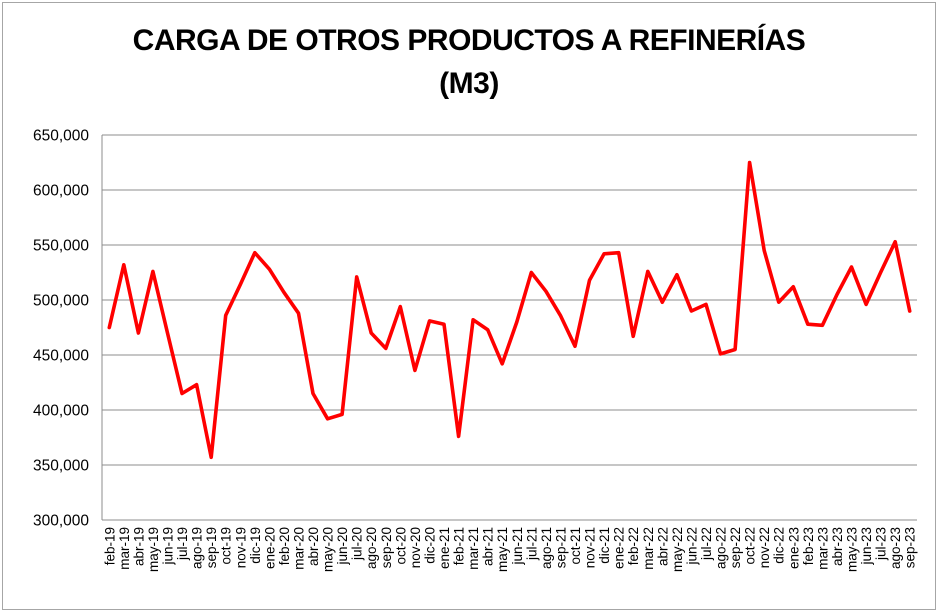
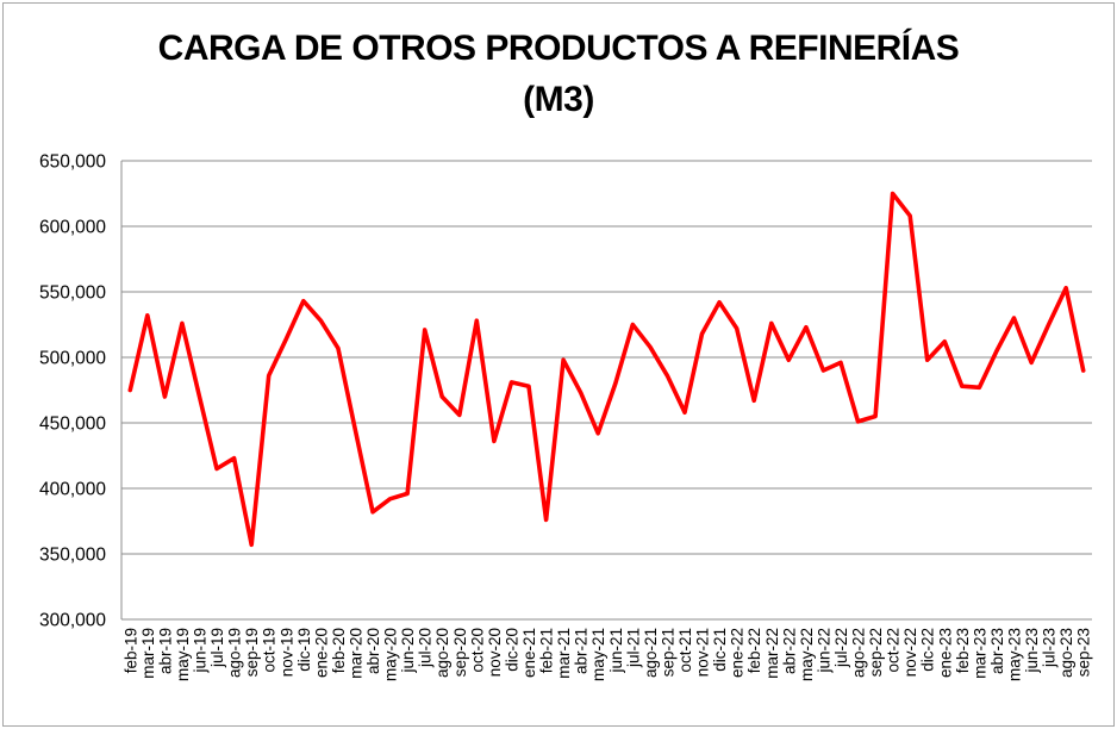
mar-20: 488000 -> 444000
abr-20: 415000 -> 382000
oct-20: 494000 -> 528000
mar-21: 482000 -> 498000
ene-22: 543000 -> 522000
nov-22: 545000 -> 608000
